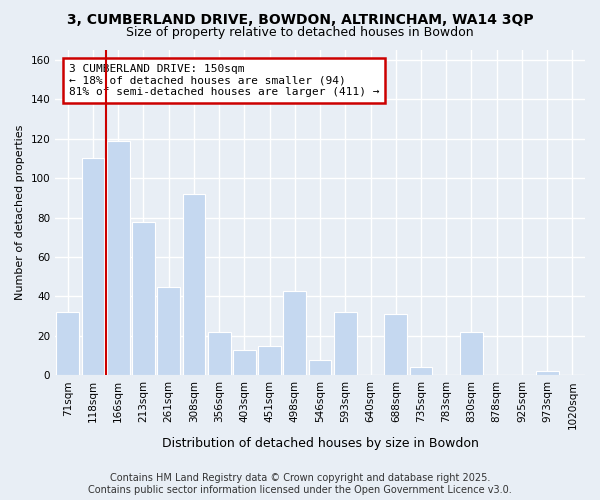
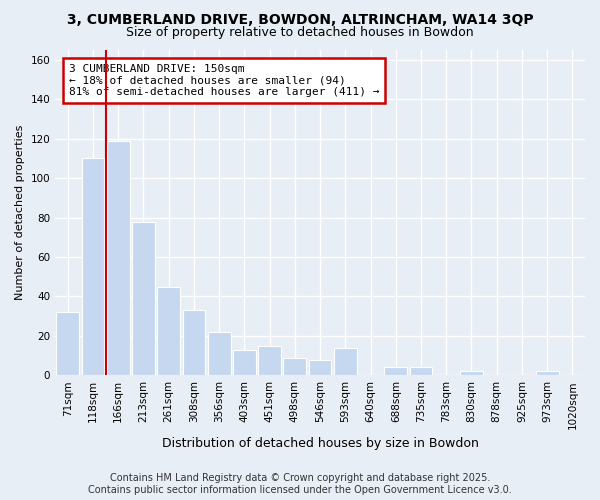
308sqm: 92 -> 33
498sqm: 43 -> 9
593sqm: 32 -> 14
688sqm: 31 -> 4
830sqm: 22 -> 2
